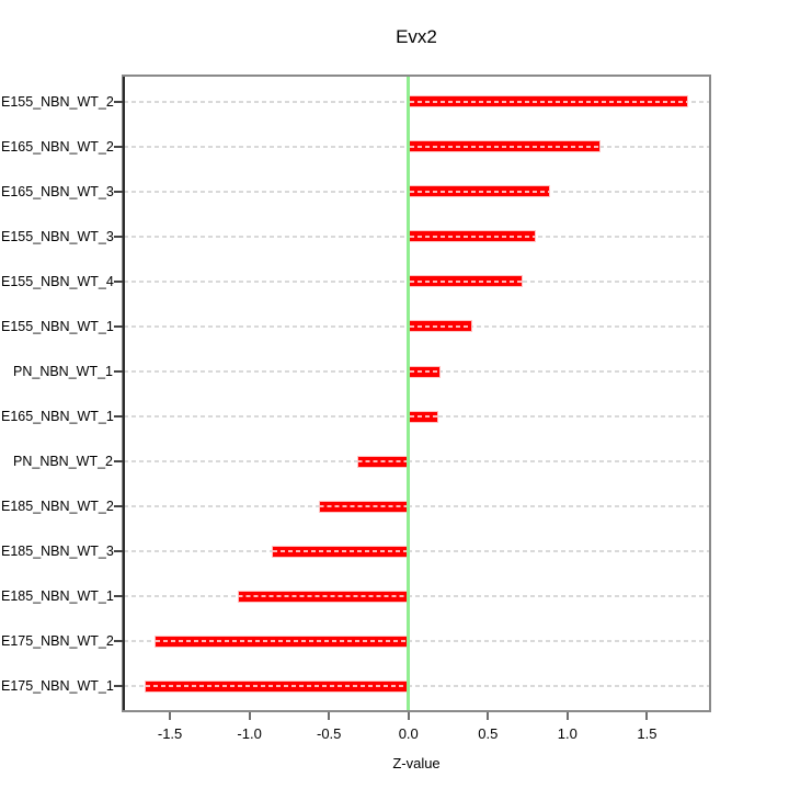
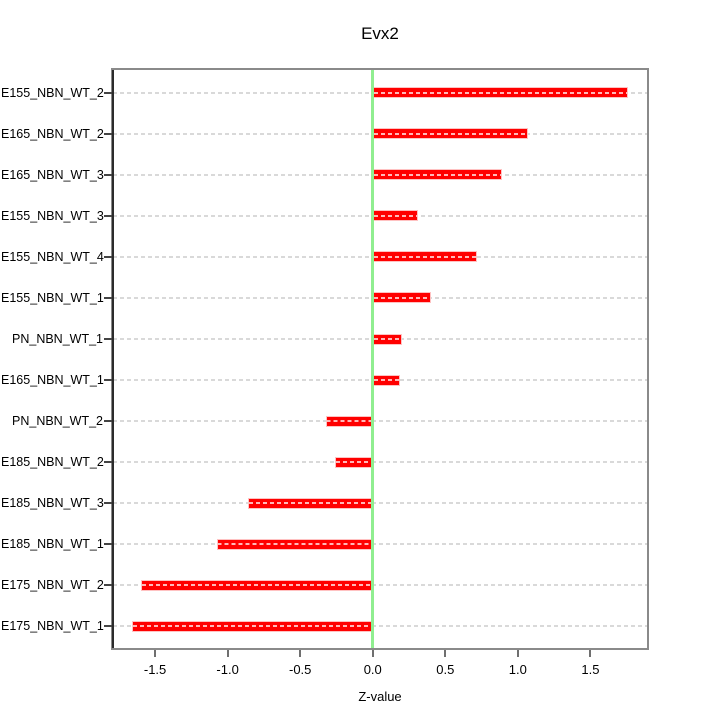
E165_NBN_WT_2: 1.21 -> 1.07
E155_NBN_WT_3: 0.80 -> 0.31
E185_NBN_WT_2: -0.56 -> -0.26
